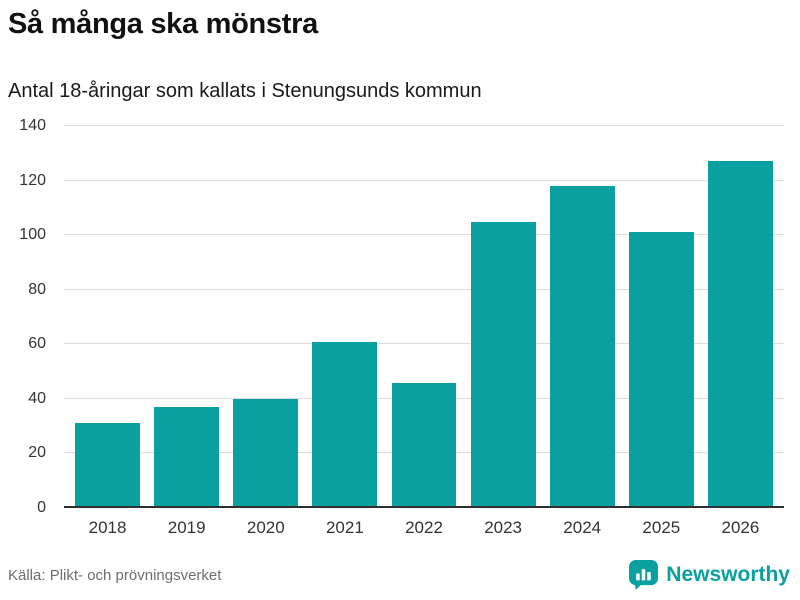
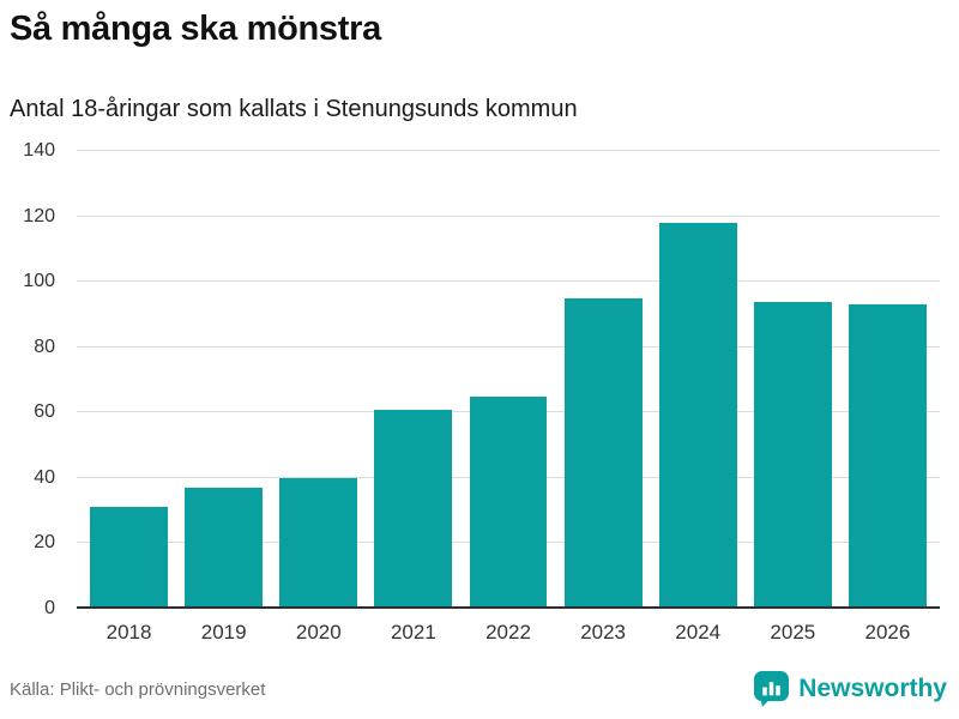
2022: 46 -> 65
2023: 105 -> 95
2025: 101 -> 94
2026: 127 -> 93
